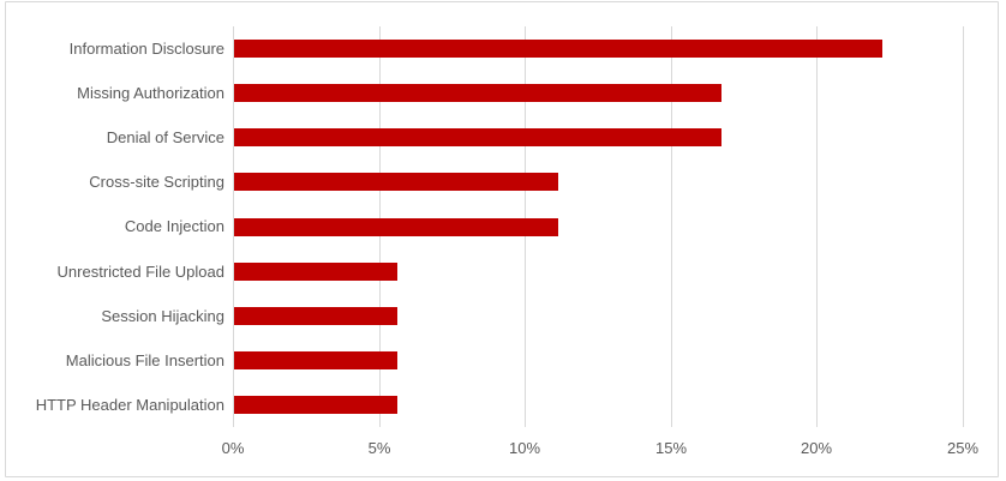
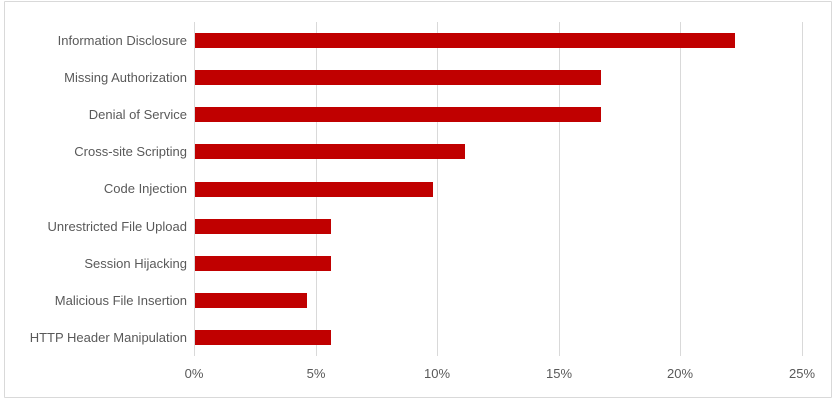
Code Injection: 11.1% -> 9.8%
Malicious File Insertion: 5.6% -> 4.6%
